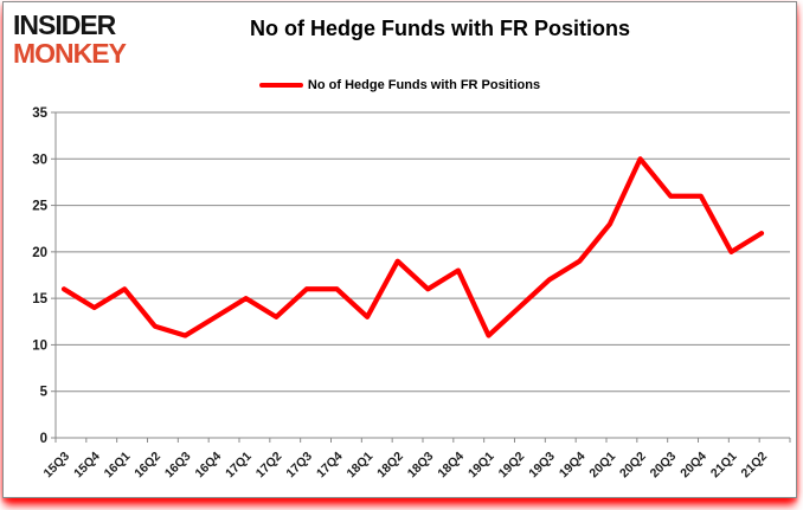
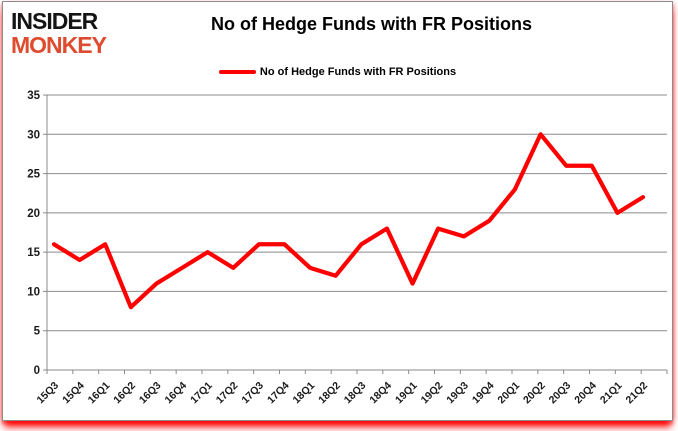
16Q2: 12 -> 8
18Q2: 19 -> 12
19Q2: 14 -> 18
